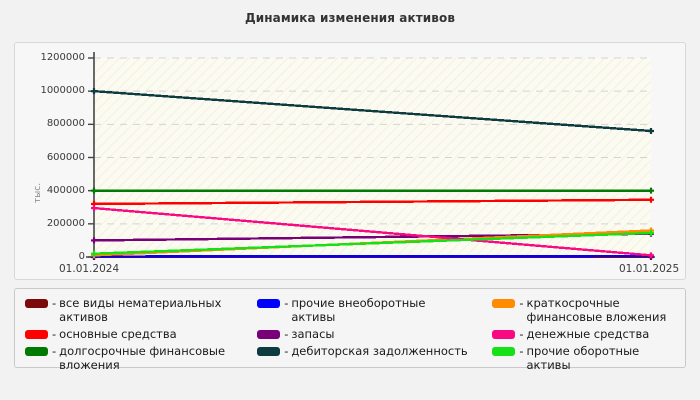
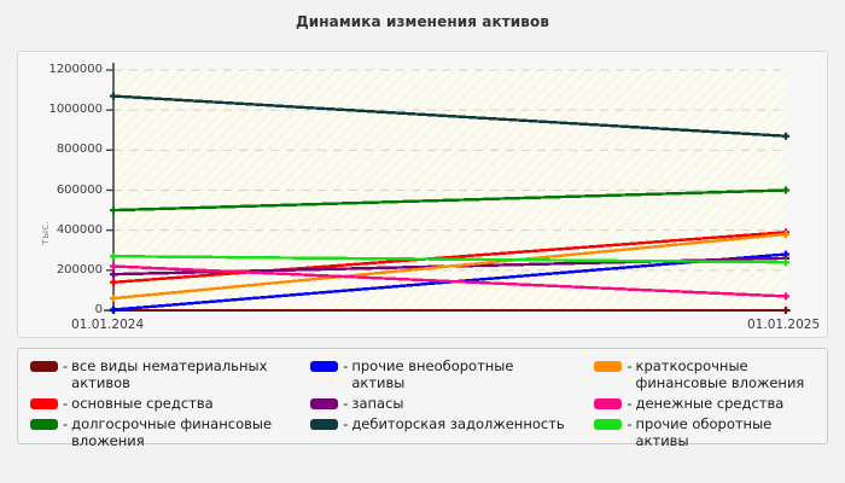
основные средства/01.01.2024: 320000 -> 140000
долгосрочные финансовые вложения/01.01.2024: 400000 -> 500000
запасы/01.01.2024: 100000 -> 180000
дебиторская задолженность/01.01.2024: 1000000 -> 1070000
краткосрочные финансовые вложения/01.01.2024: 10000 -> 60000
денежные средства/01.01.2024: 300000 -> 220000
прочие оборотные активы/01.01.2024: 20000 -> 270000
основные средства/01.01.2025: 340000 -> 390000
долгосрочные финансовые вложения/01.01.2025: 400000 -> 600000
прочие внеоборотные активы/01.01.2025: 10000 -> 280000
запасы/01.01.2025: 140000 -> 260000
дебиторская задолженность/01.01.2025: 760000 -> 870000
краткосрочные финансовые вложения/01.01.2025: 160000 -> 380000
денежные средства/01.01.2025: 10000 -> 70000
прочие оборотные активы/01.01.2025: 140000 -> 240000
